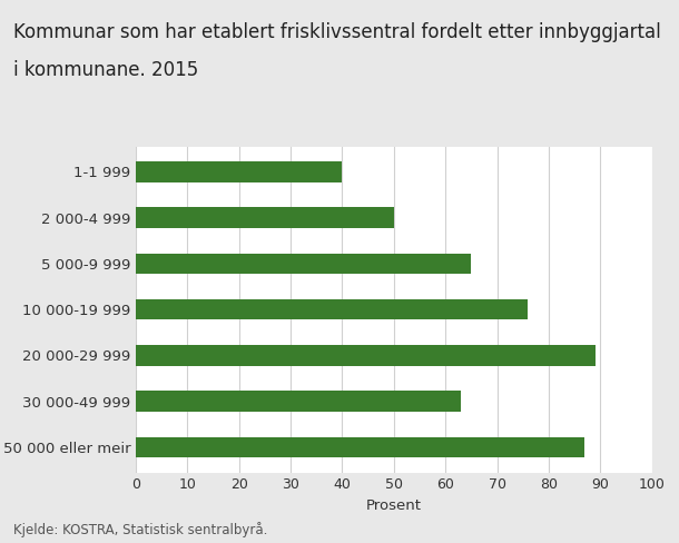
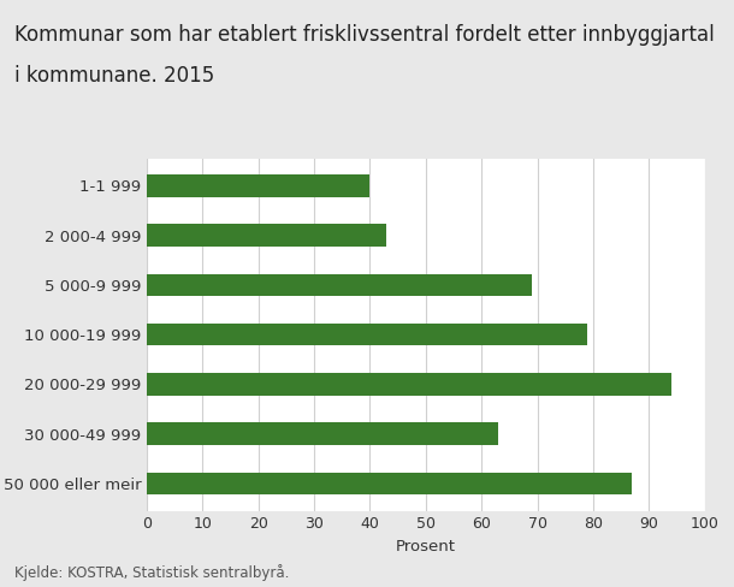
2 000-4 999: 50 -> 43
5 000-9 999: 65 -> 69
10 000-19 999: 76 -> 79
20 000-29 999: 89 -> 94
